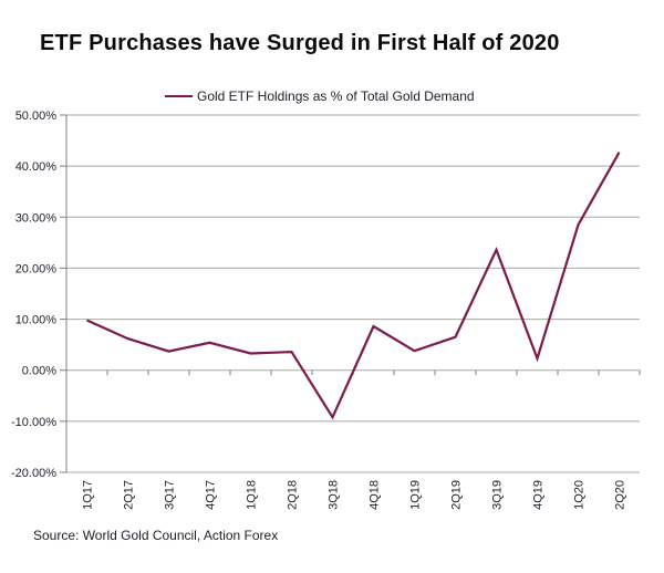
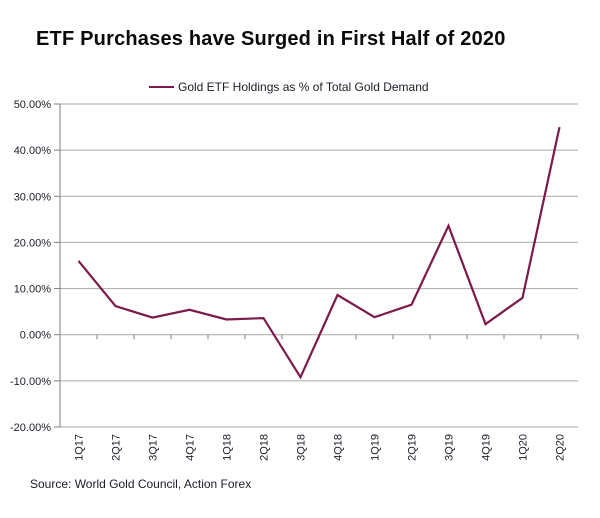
1Q17: 10% -> 16%
1Q20: 28% -> 8%
2Q20: 43% -> 45%
